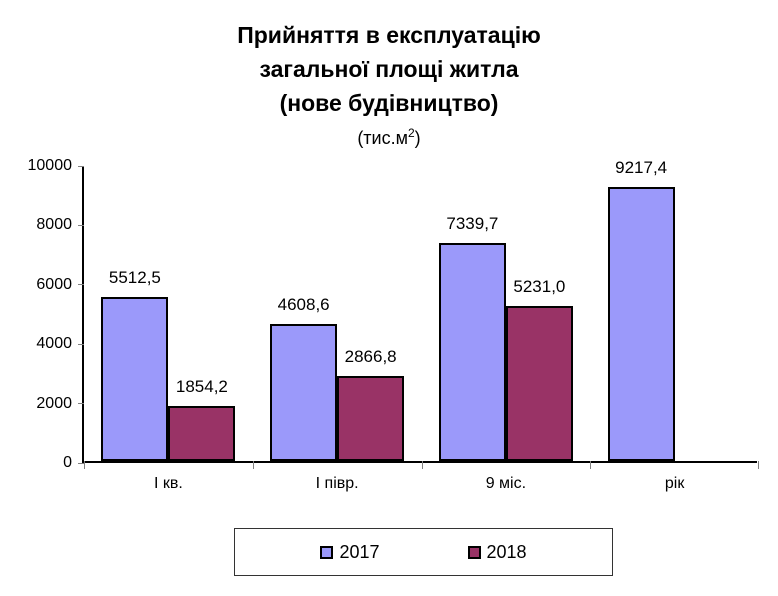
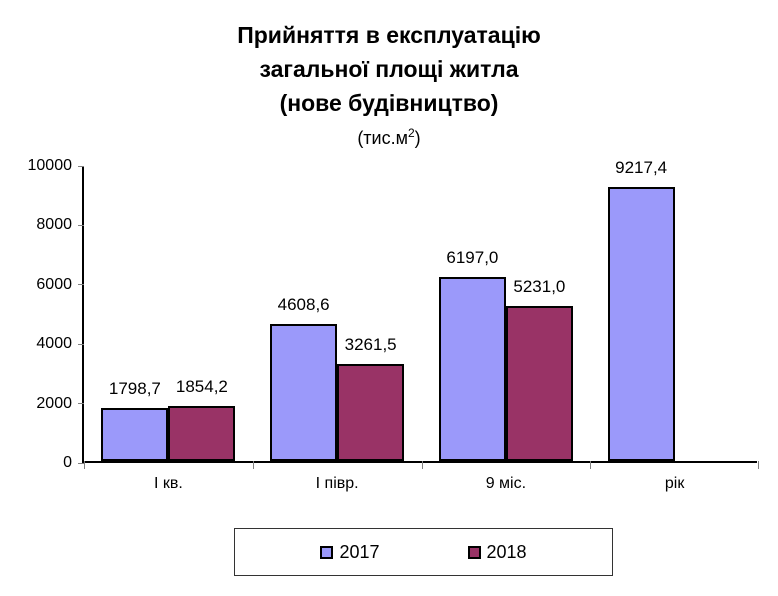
2017/І кв.: 5512,5 -> 1798,7
2018/І півр.: 2866,8 -> 3261,5
2017/9 міс.: 7339,7 -> 6197,0
